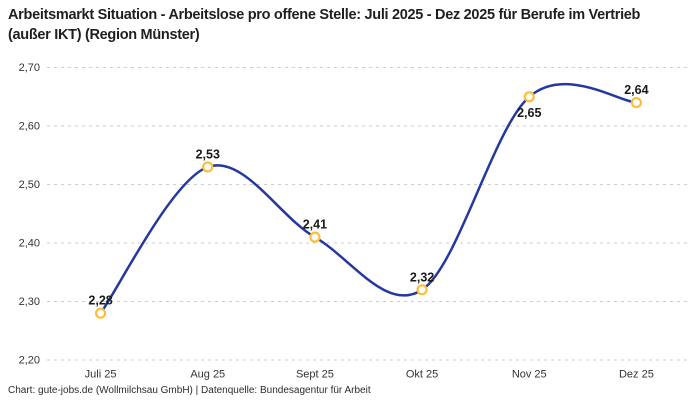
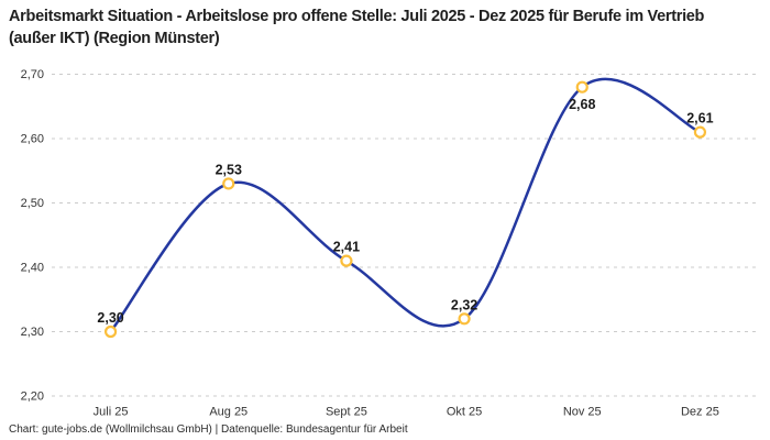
Juli 25: 2,28 -> 2,30
Nov 25: 2,65 -> 2,68
Dez 25: 2,64 -> 2,61
